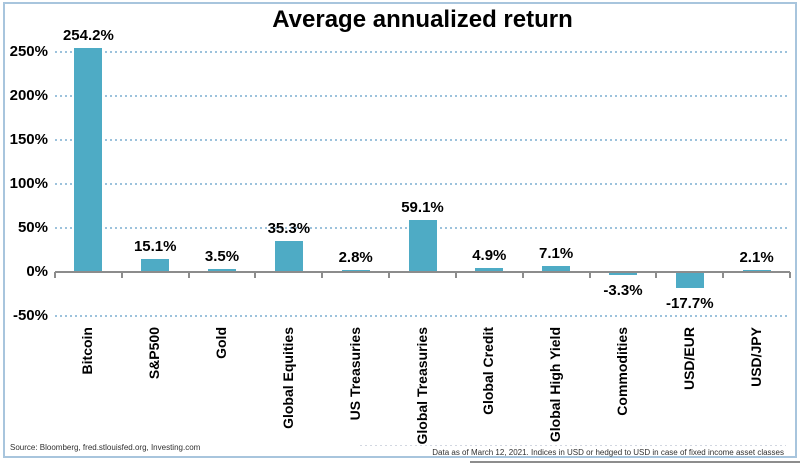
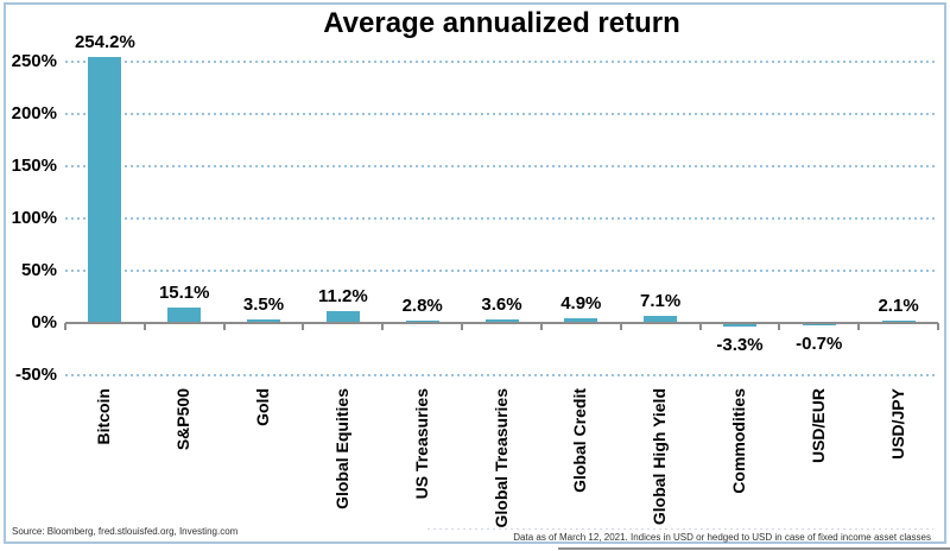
Global Equities: 35.3% -> 11.2%
Global Treasuries: 59.1% -> 3.6%
USD/EUR: -17.7% -> -0.7%
